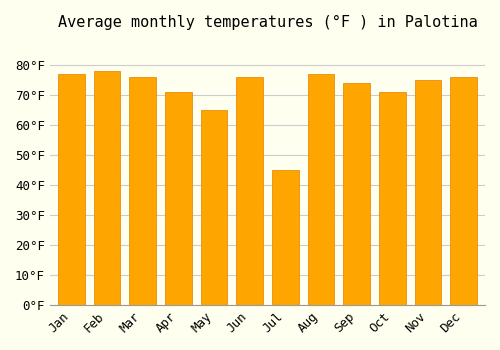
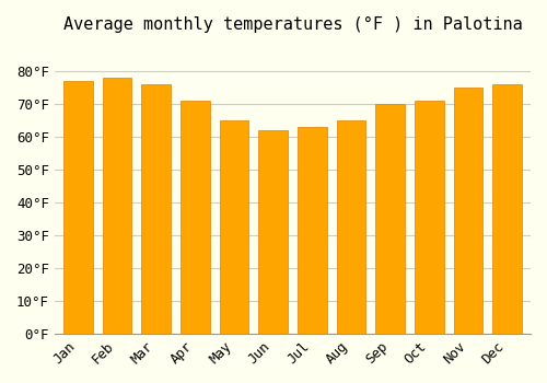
Jun: 76°F -> 62°F
Jul: 45°F -> 63°F
Aug: 77°F -> 65°F
Sep: 74°F -> 70°F
